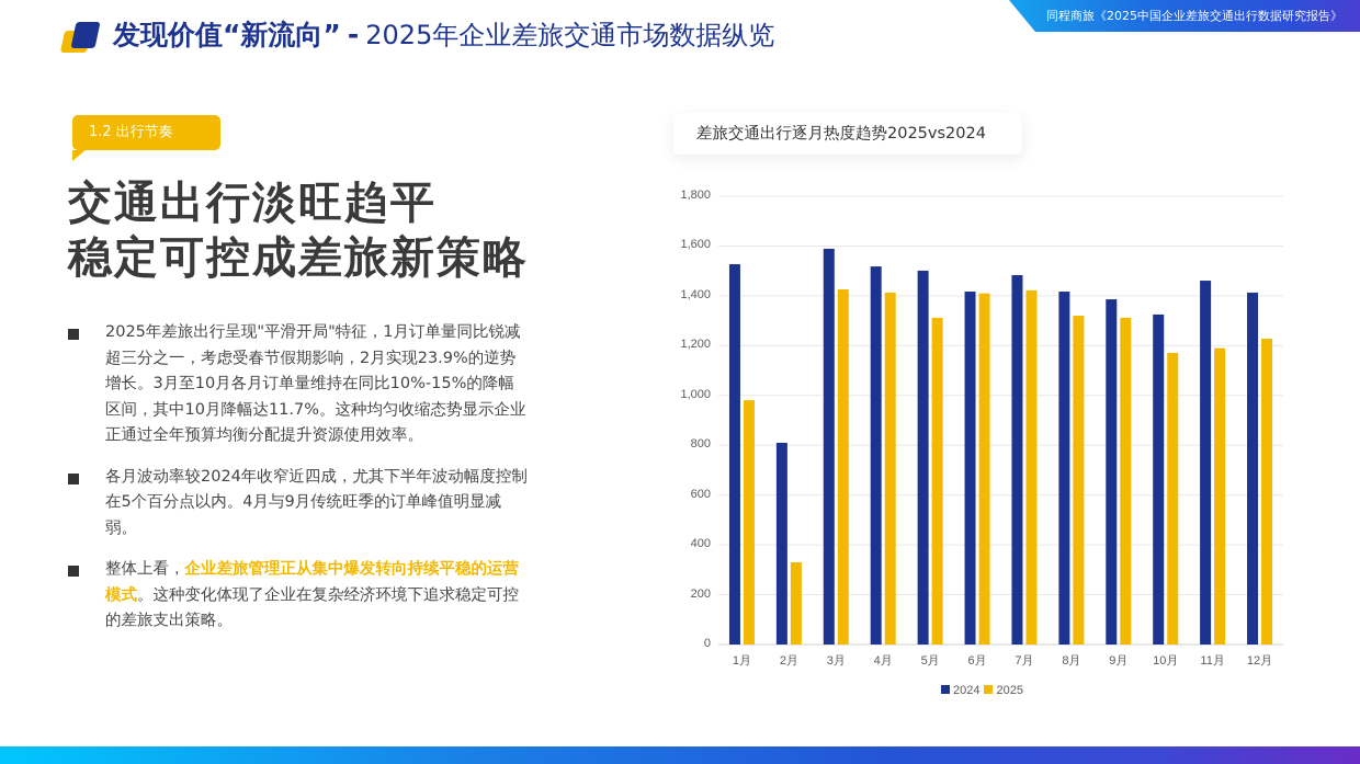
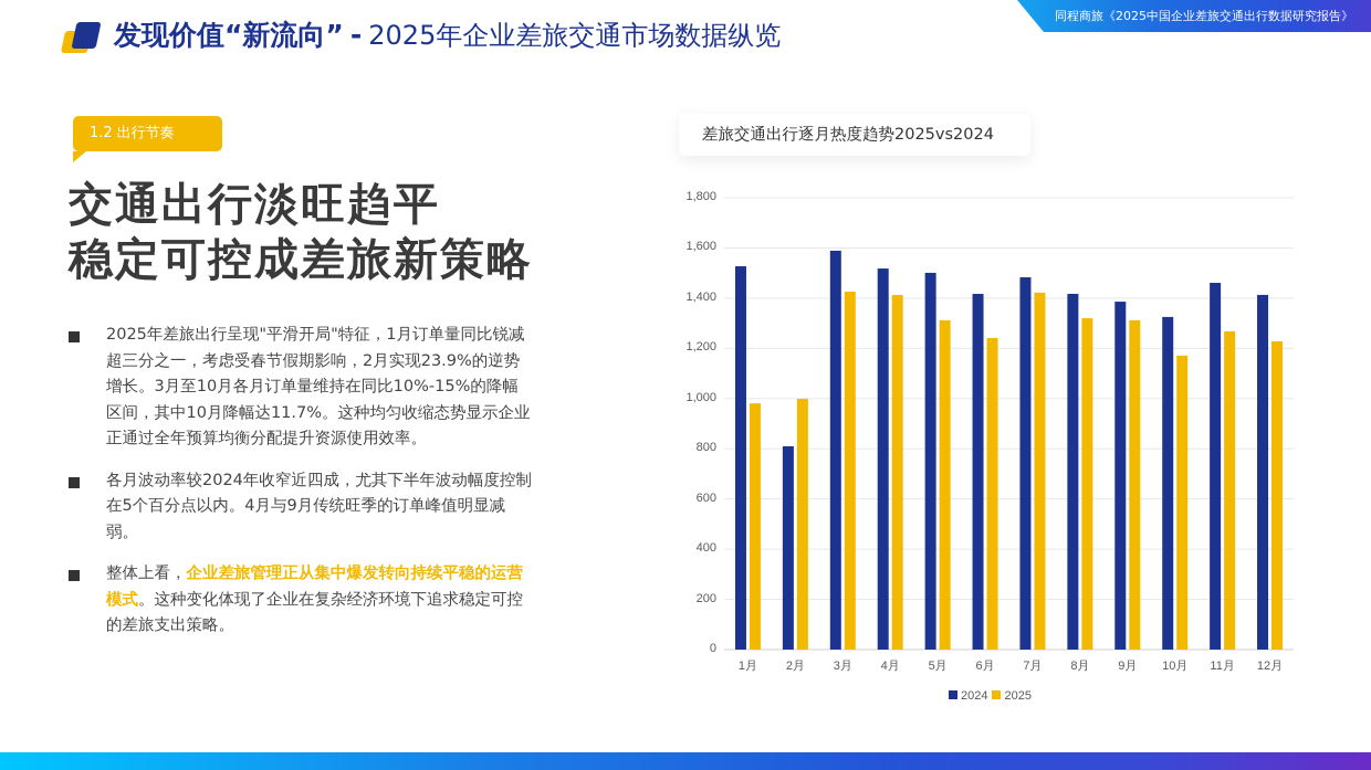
2025/2月: 330 -> 1000
2025/6月: 1410 -> 1240
2025/11月: 1190 -> 1270
